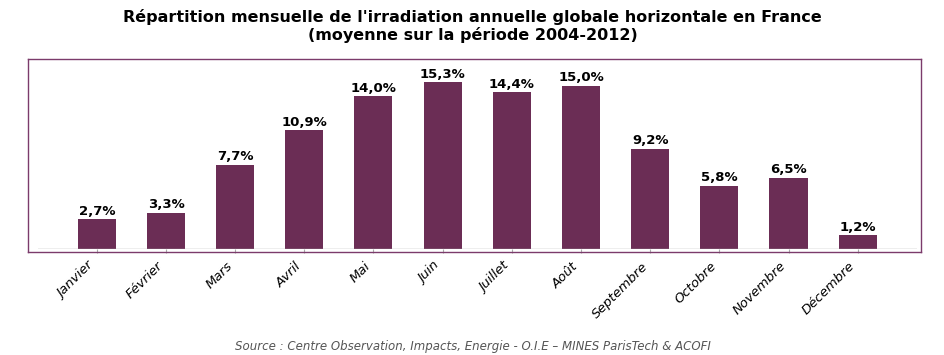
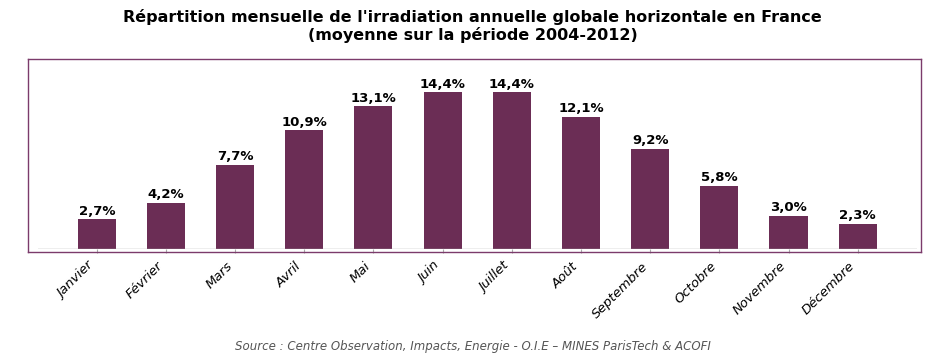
Février: 3,3% -> 4,2%
Mai: 14,0% -> 13,1%
Juin: 15,3% -> 14,4%
Août: 15,0% -> 12,1%
Novembre: 6,5% -> 3,0%
Décembre: 1,2% -> 2,3%
